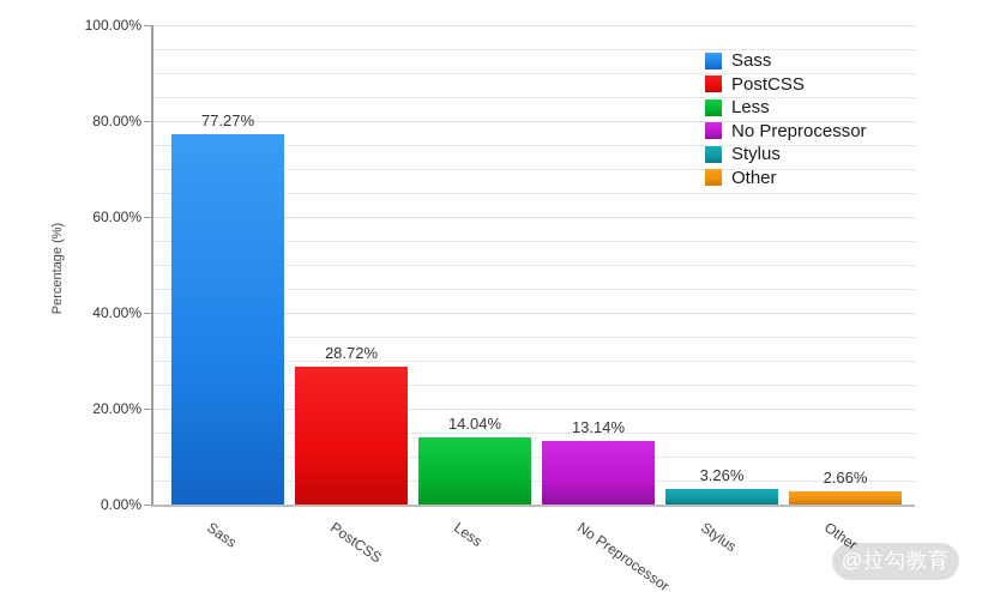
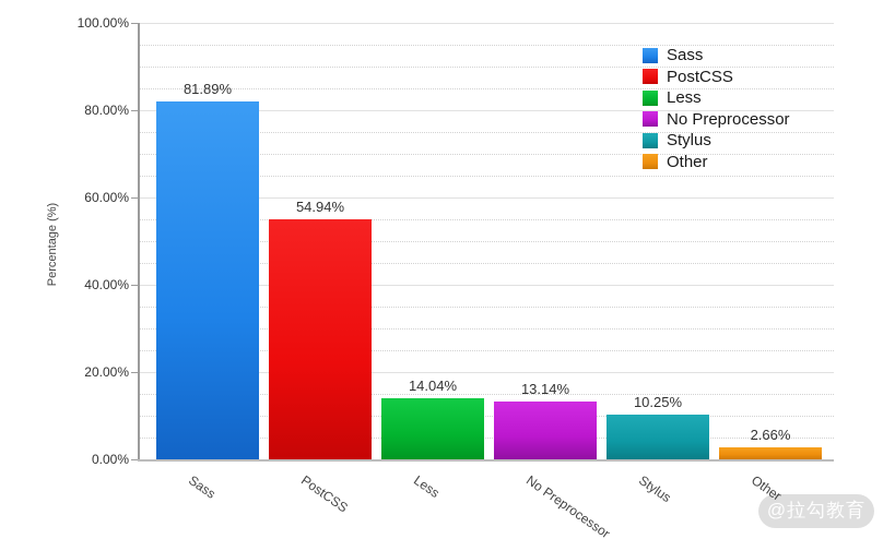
Sass: 77.27% -> 81.89%
PostCSS: 28.72% -> 54.94%
Stylus: 3.26% -> 10.25%
